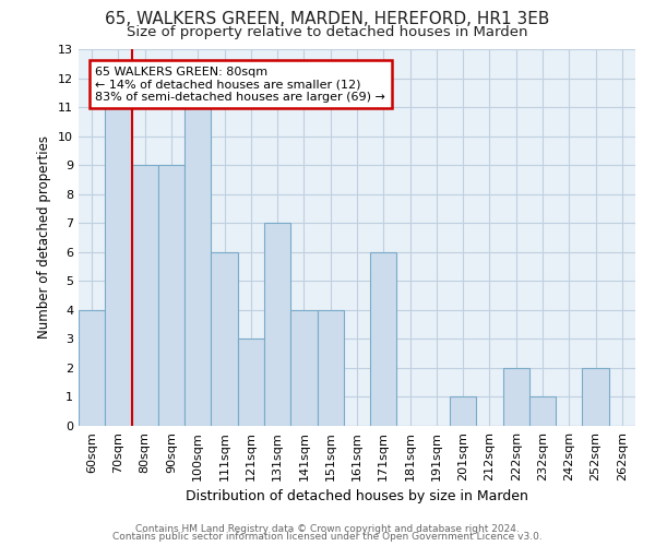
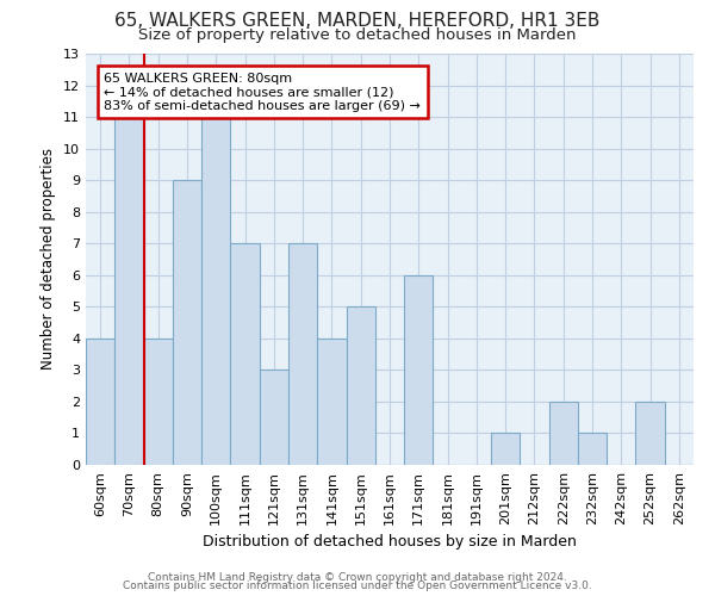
80sqm: 9 -> 4
111sqm: 6 -> 7
151sqm: 4 -> 5
